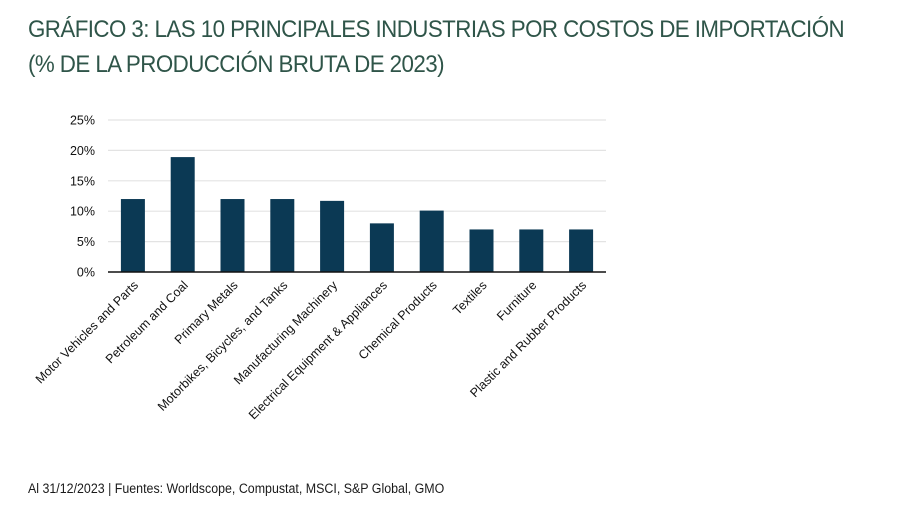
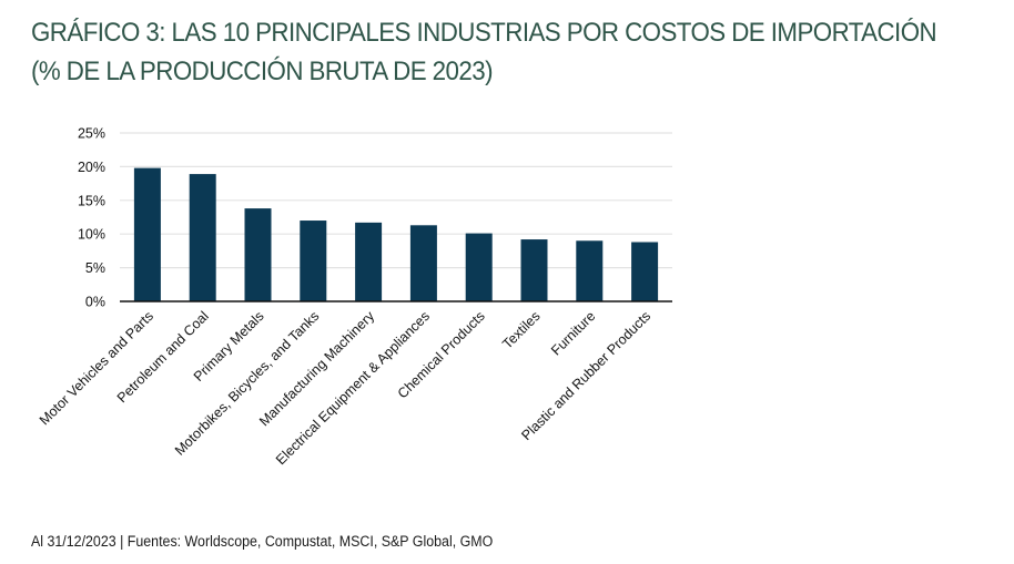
Motor Vehicles and Parts: 12% -> 20%
Primary Metals: 12% -> 14%
Electrical Equipment & Appliances: 8% -> 11%
Textiles: 7% -> 9%
Furniture: 7% -> 9%
Plastic and Rubber Products: 7% -> 9%
